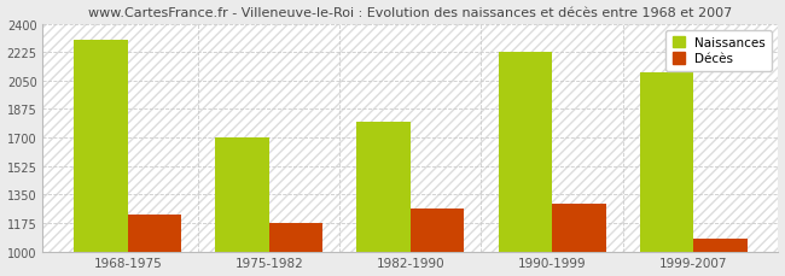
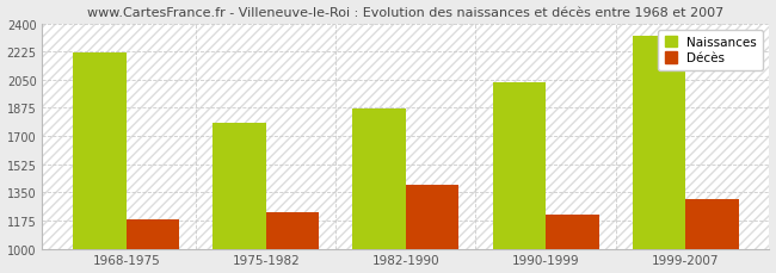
Naissances/1968-1975: 2300 -> 2220
Décès/1968-1975: 1230 -> 1180
Naissances/1975-1982: 1700 -> 1780
Décès/1975-1982: 1180 -> 1230
Naissances/1982-1990: 1800 -> 1870
Décès/1982-1990: 1260 -> 1400
Naissances/1990-1999: 2220 -> 2030
Décès/1990-1999: 1300 -> 1210
Naissances/1999-2007: 2100 -> 2320
Décès/1999-2007: 1080 -> 1310
